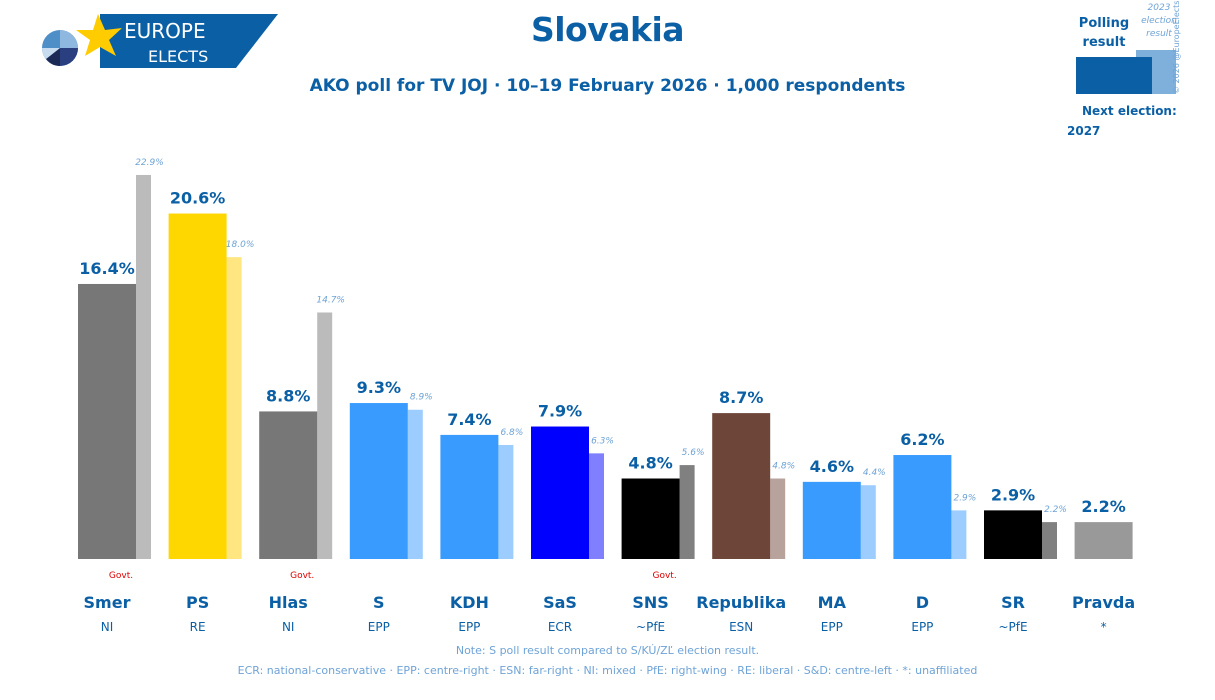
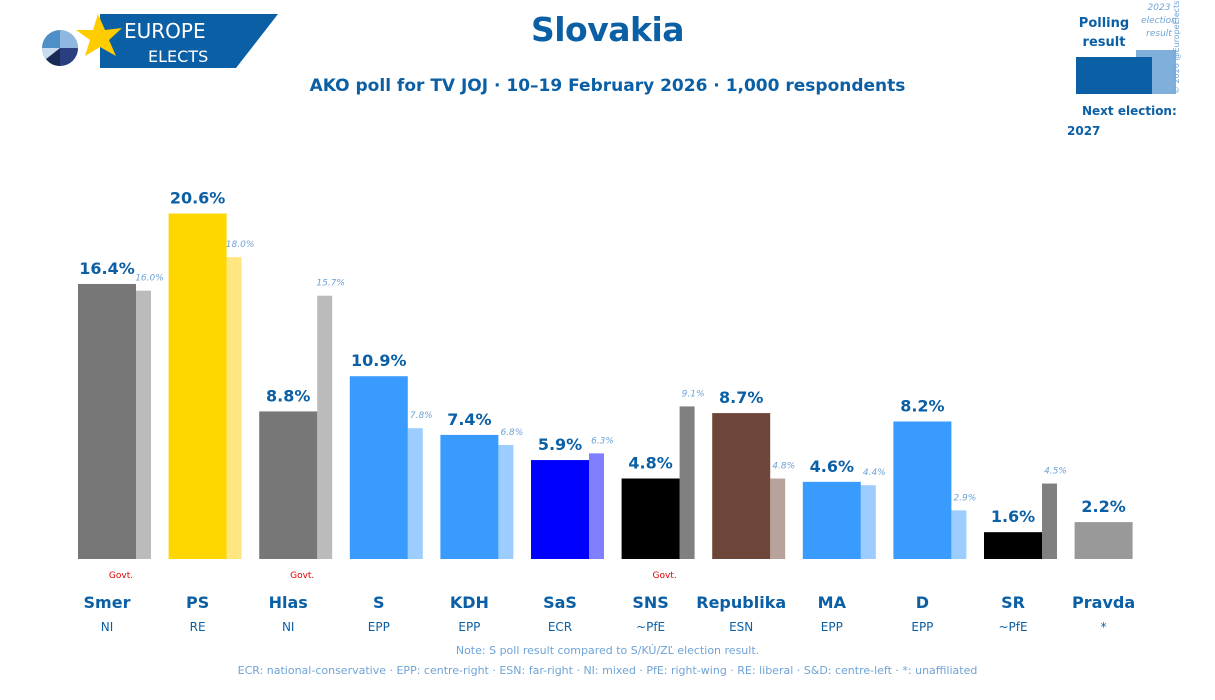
2023 election result/Smer: 22.9% -> 16.0%
2023 election result/Hlas: 14.7% -> 15.7%
Polling result/S: 9.3% -> 10.9%
2023 election result/S: 8.9% -> 7.8%
Polling result/SaS: 7.9% -> 5.9%
2023 election result/SNS: 5.6% -> 9.1%
Polling result/D: 6.2% -> 8.2%
Polling result/SR: 2.9% -> 1.6%
2023 election result/SR: 2.2% -> 4.5%
